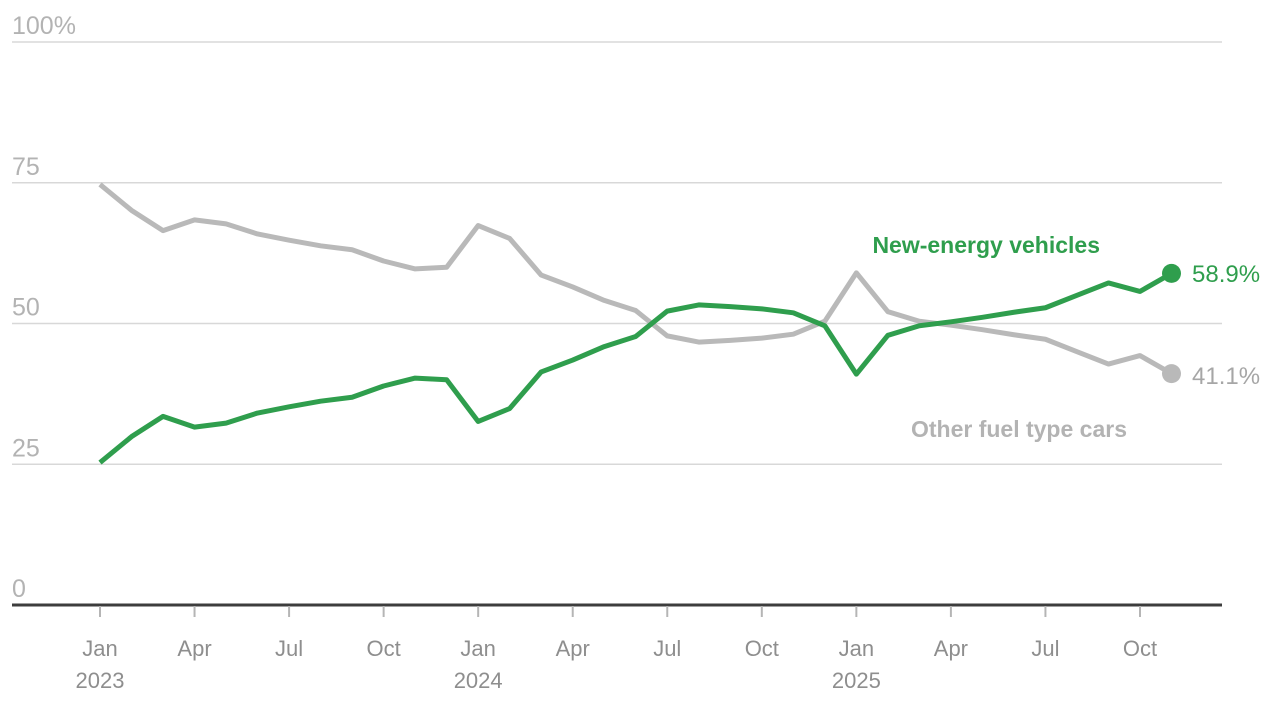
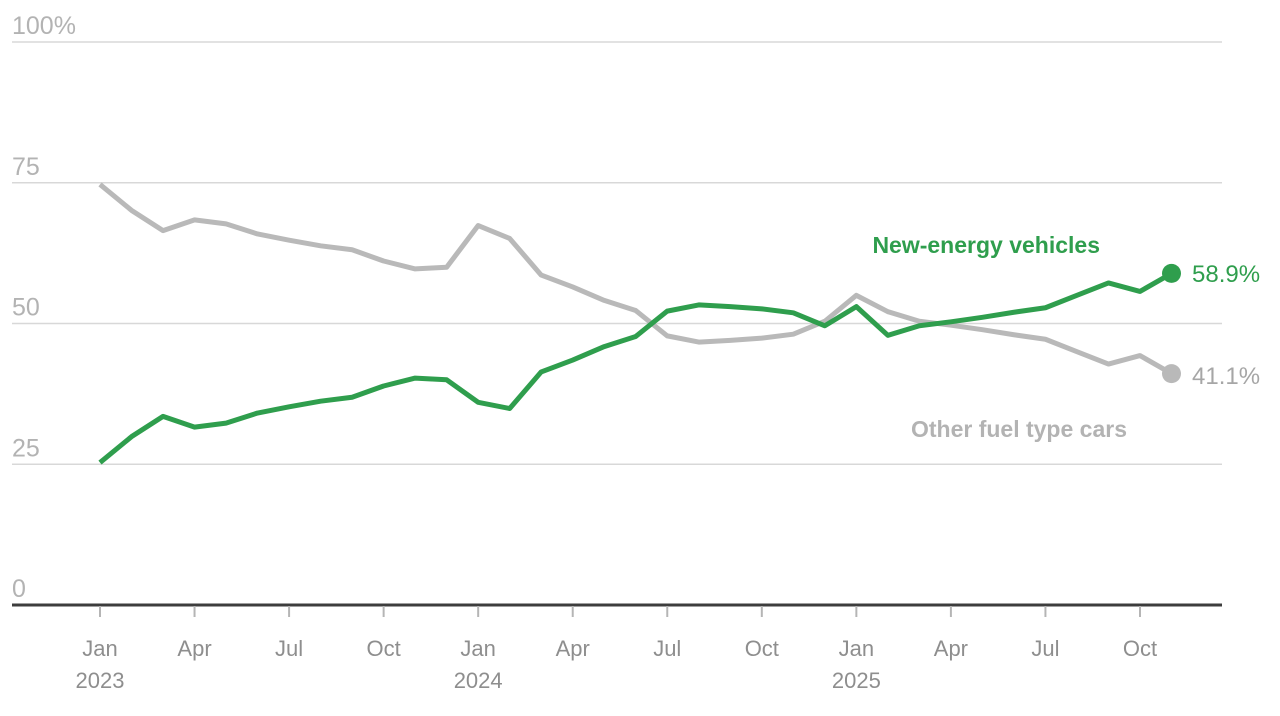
New-energy vehicles/Jan 2024: 33% -> 36%
New-energy vehicles/Jan 2025: 41% -> 53%
Other fuel type cars/Jan 2025: 59% -> 55%
